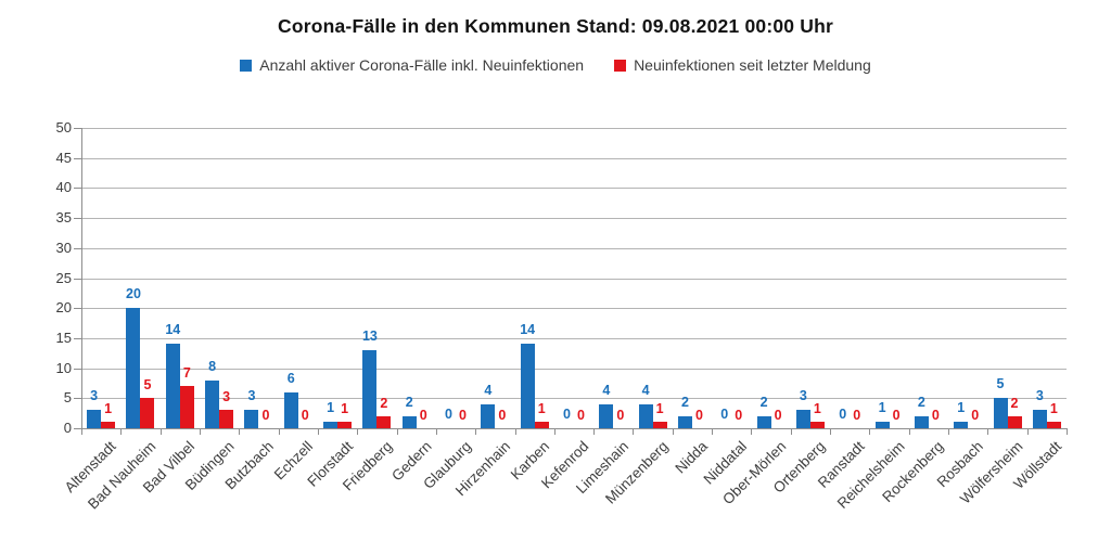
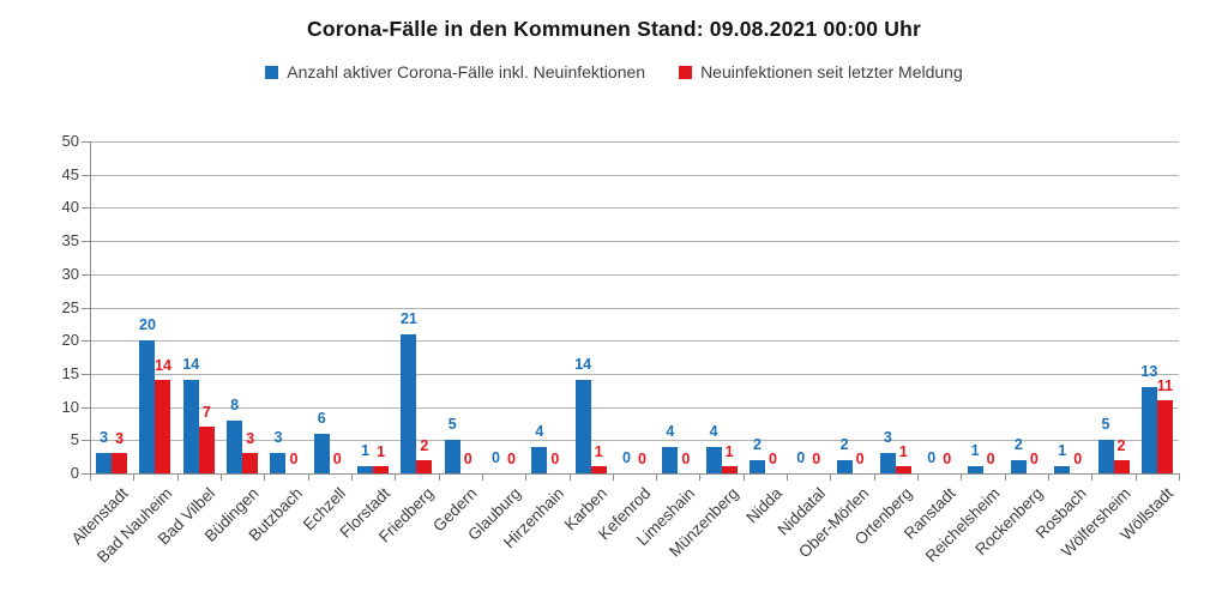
Neuinfektionen seit letzter Meldung/Altenstadt: 1 -> 3
Neuinfektionen seit letzter Meldung/Bad Nauheim: 5 -> 14
Anzahl aktiver Corona-Fälle inkl. Neuinfektionen/Friedberg: 13 -> 21
Anzahl aktiver Corona-Fälle inkl. Neuinfektionen/Gedern: 2 -> 5
Anzahl aktiver Corona-Fälle inkl. Neuinfektionen/Wöllstadt: 3 -> 13
Neuinfektionen seit letzter Meldung/Wöllstadt: 1 -> 11
